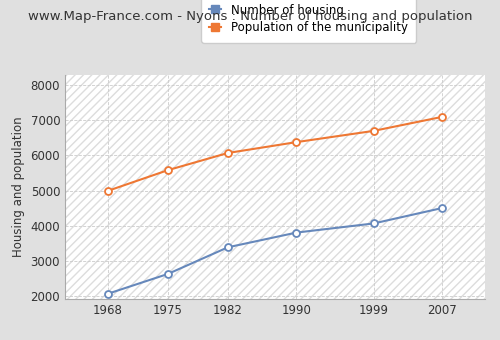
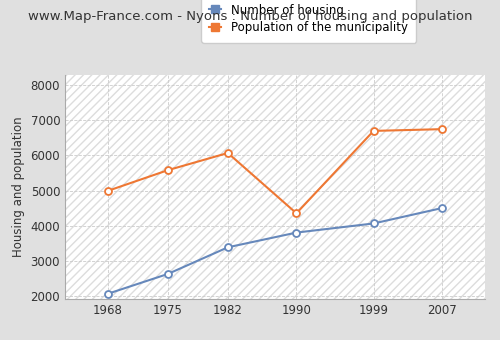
Population of the municipality/1990: 6380 -> 4350
Population of the municipality/2007: 7100 -> 6750
